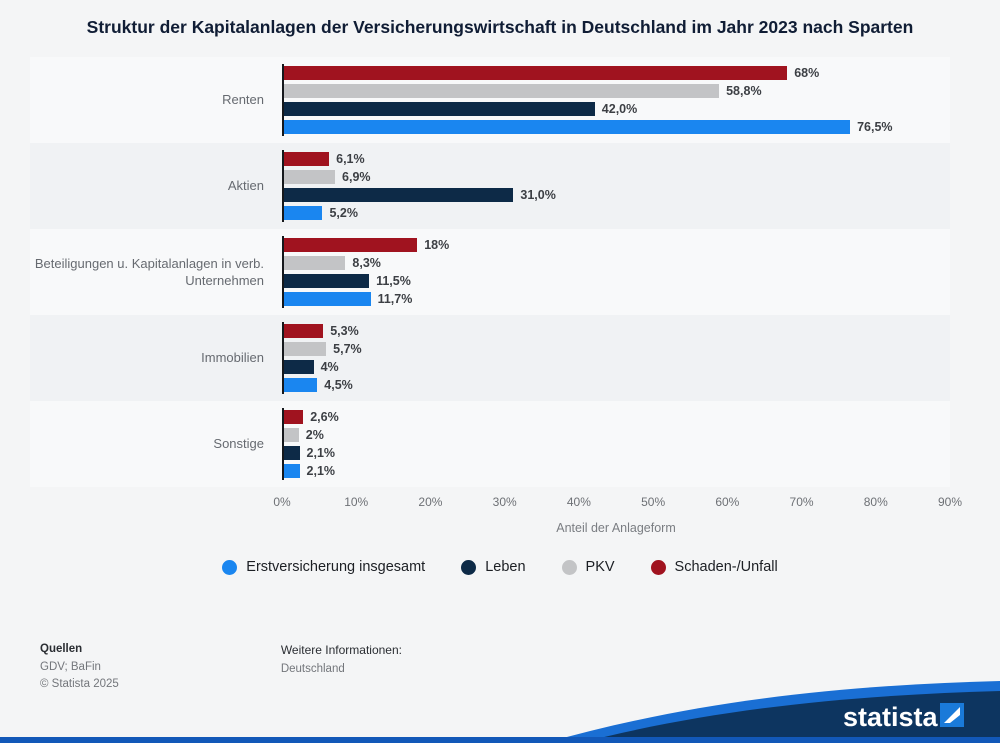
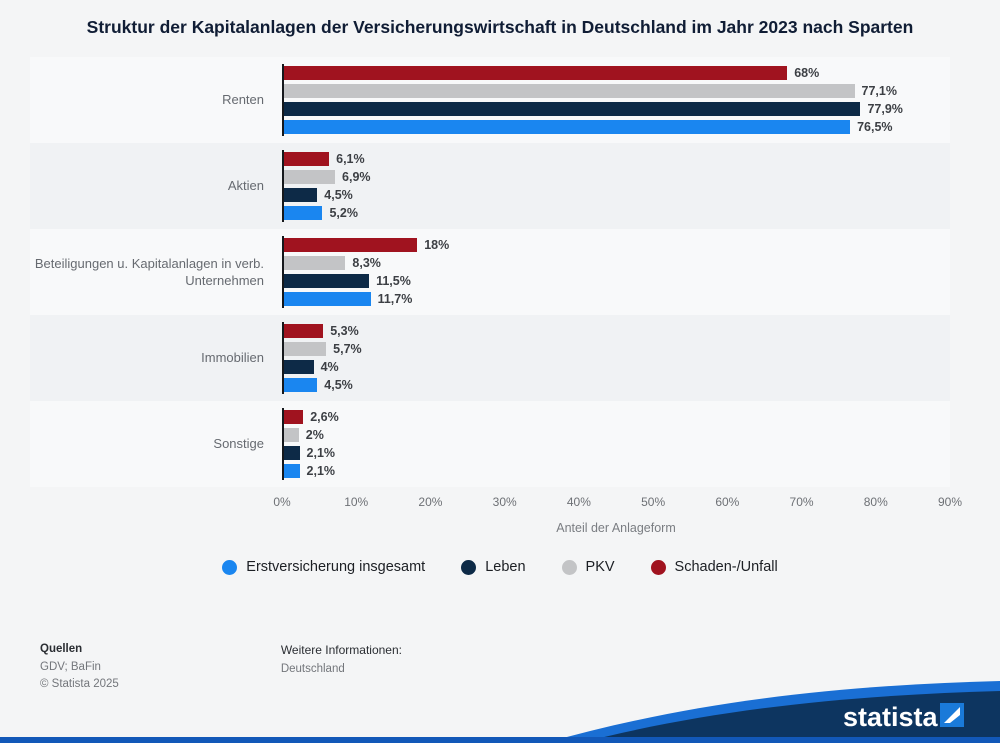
PKV/Renten: 58,8% -> 77,1%
Leben/Renten: 42,0% -> 77,9%
Leben/Aktien: 31,0% -> 4,5%
